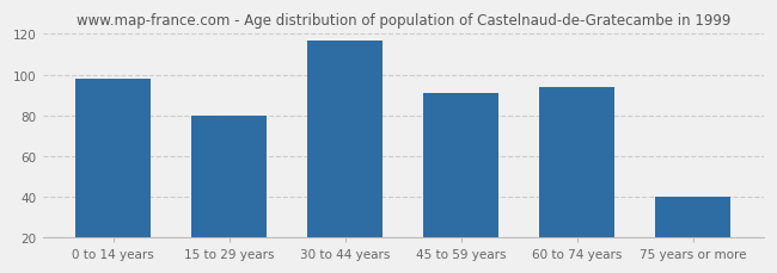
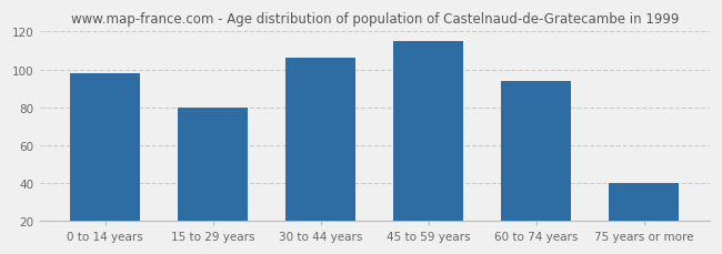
30 to 44 years: 117 -> 106
45 to 59 years: 91 -> 115
